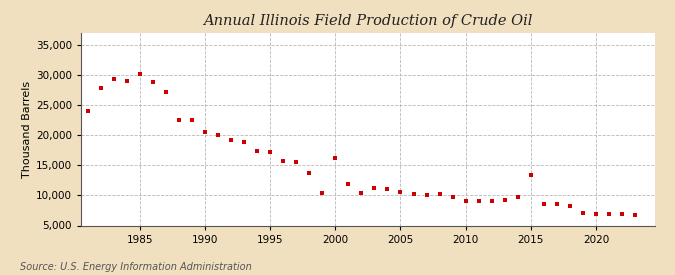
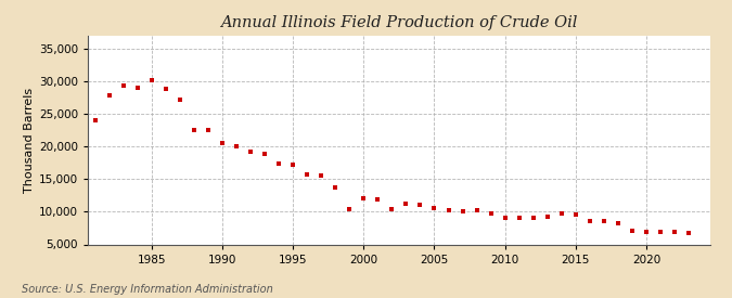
2000: 16,200 -> 12,000
2015: 13,400 -> 9,600
